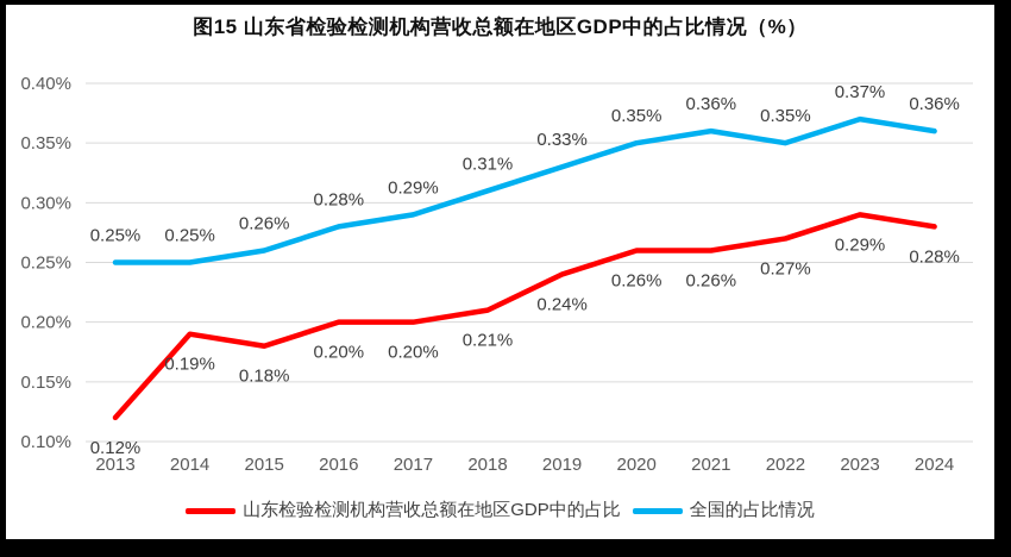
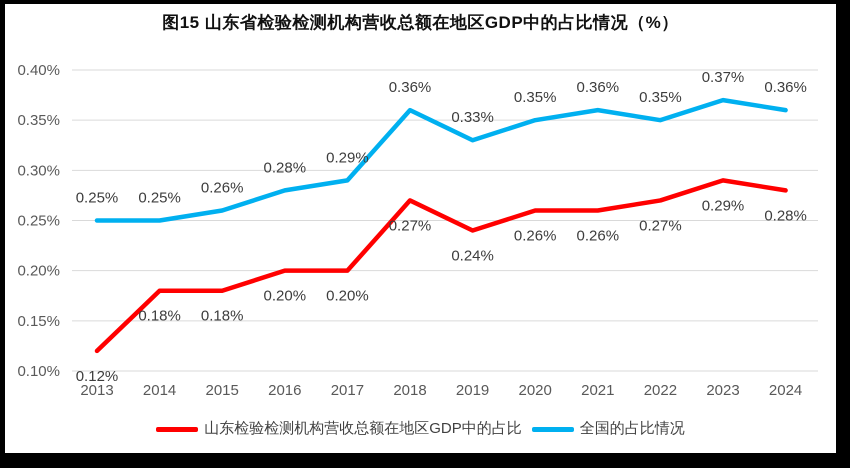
山东检验检测机构营收总额在地区GDP中的占比/2014: 0.19% -> 0.18%
山东检验检测机构营收总额在地区GDP中的占比/2018: 0.21% -> 0.27%
全国的占比情况/2018: 0.31% -> 0.36%
